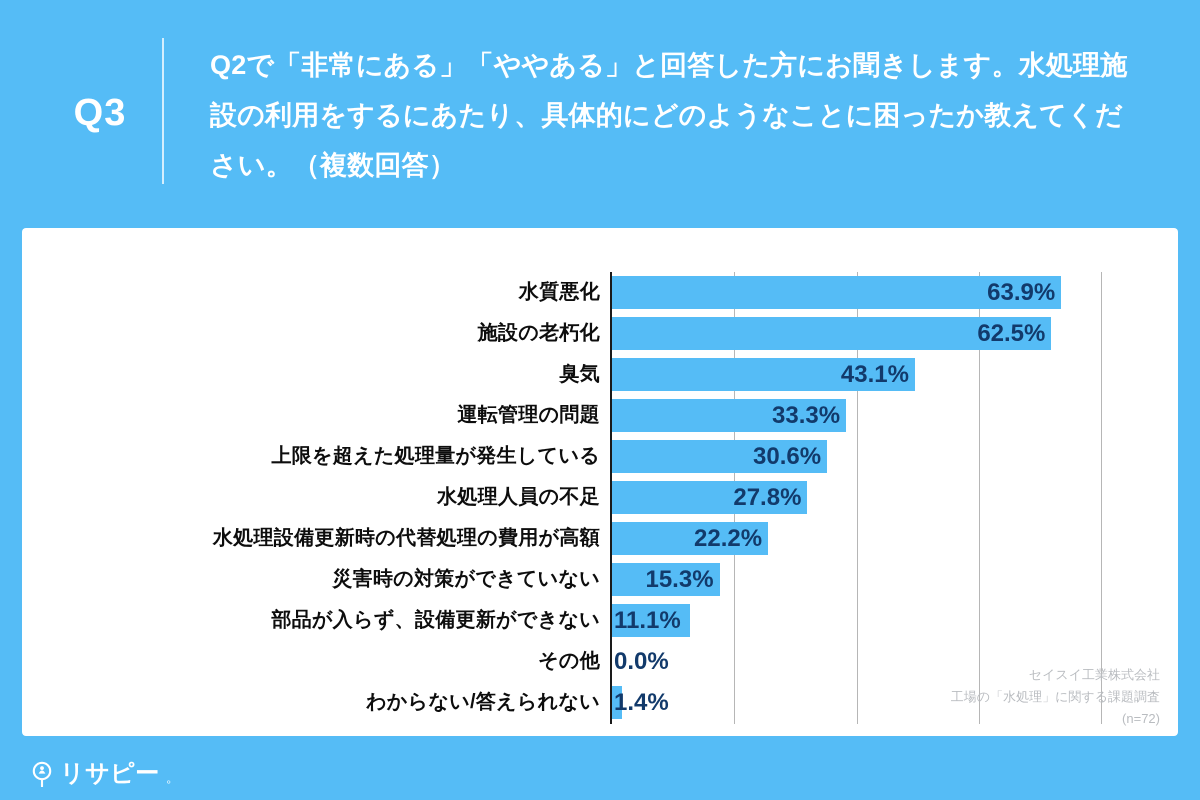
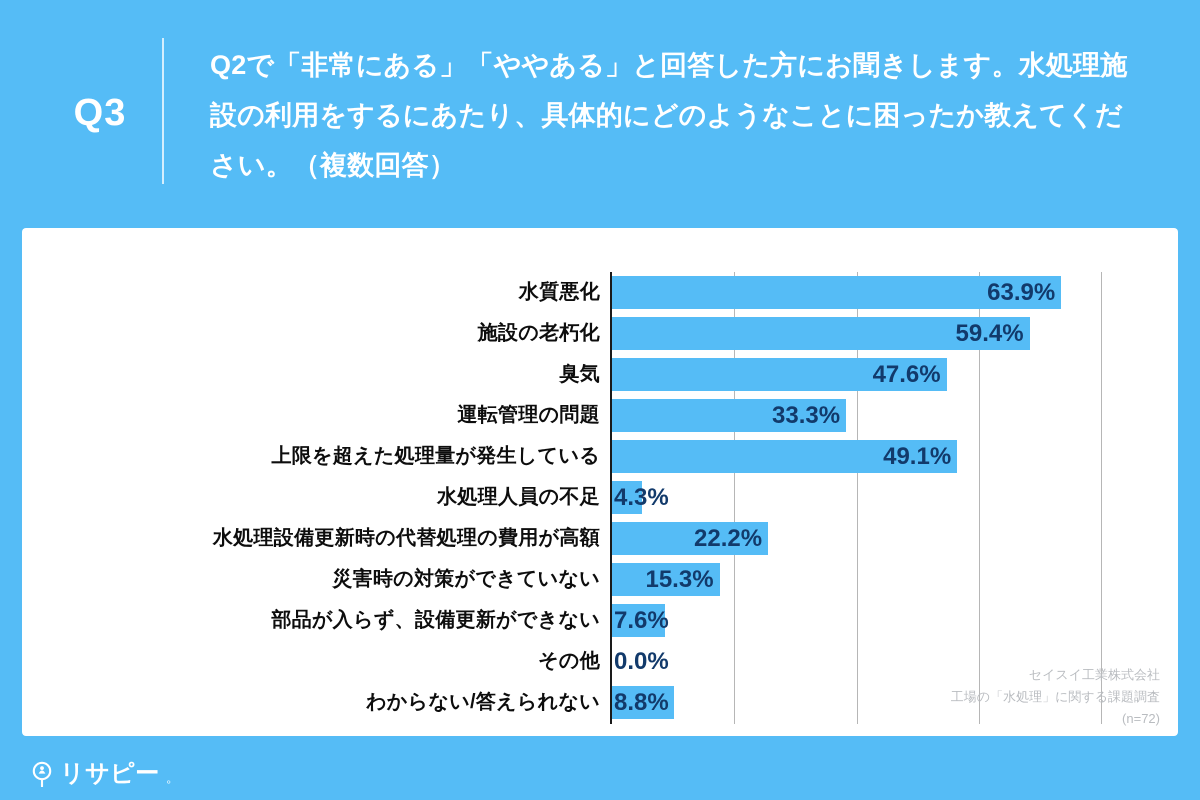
施設の老朽化: 62.5% -> 59.4%
臭気: 43.1% -> 47.6%
上限を超えた処理量が発生している: 30.6% -> 49.1%
水処理人員の不足: 27.8% -> 4.3%
部品が入らず、設備更新ができない: 11.1% -> 7.6%
わからない/答えられない: 1.4% -> 8.8%
